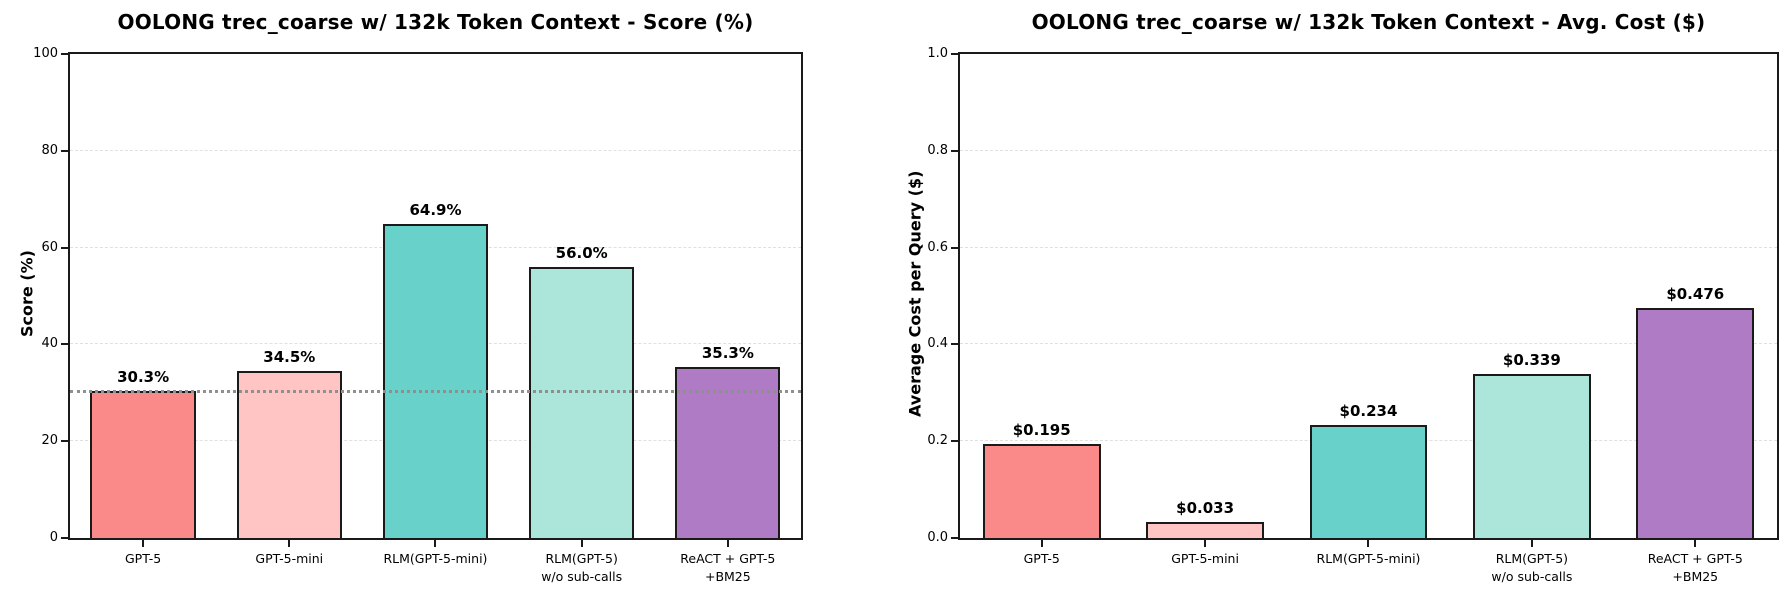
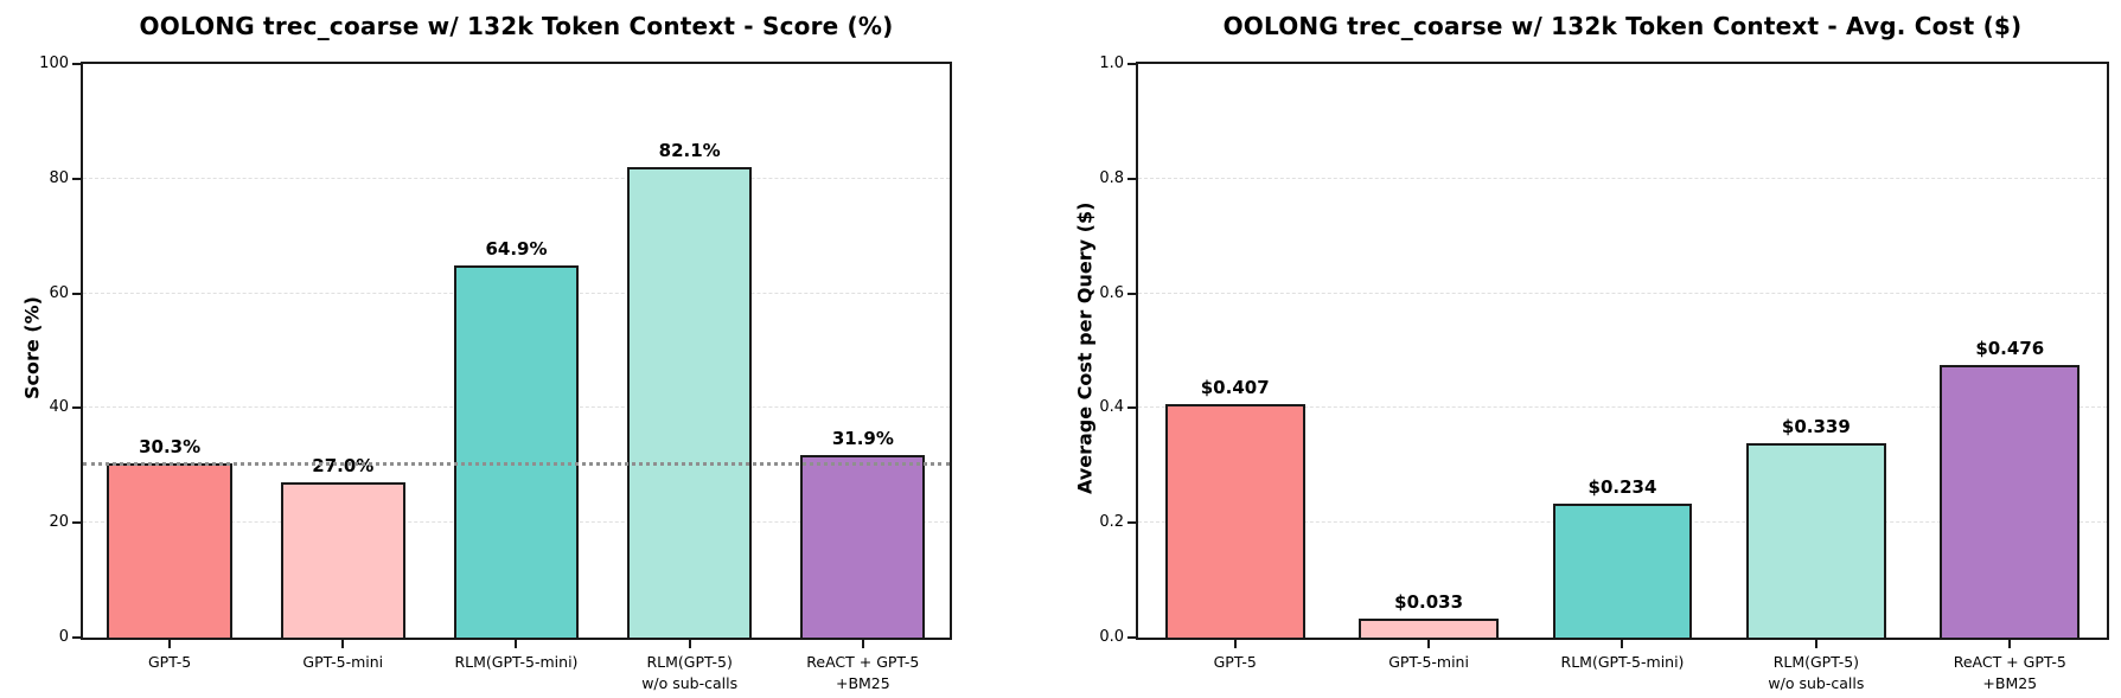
OOLONG trec_coarse w/ 132k Token Context - Score (%)/GPT-5-mini: 34.5% -> 27.0%
OOLONG trec_coarse w/ 132k Token Context - Score (%)/RLM(GPT-5) w/o sub-calls: 56.0% -> 82.1%
OOLONG trec_coarse w/ 132k Token Context - Score (%)/ReACT + GPT-5 +BM25: 35.3% -> 31.9%
OOLONG trec_coarse w/ 132k Token Context - Avg. Cost ($)/GPT-5: $0.195 -> $0.407
